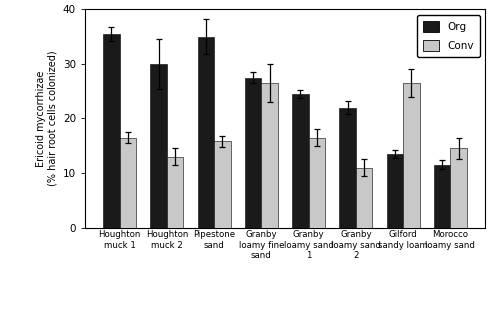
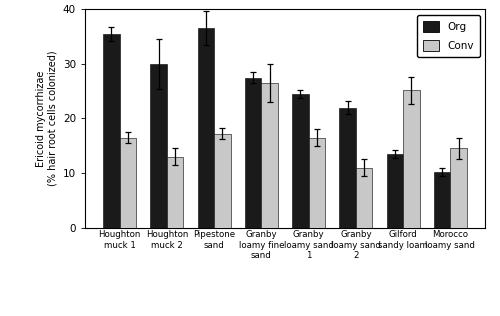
Org/Pipestone sand: 35.0 -> 36.6
Conv/Pipestone sand: 15.8 -> 17.2
Conv/Gilford sandy loam: 26.5 -> 25.2
Org/Morocco loamy sand: 11.5 -> 10.2
